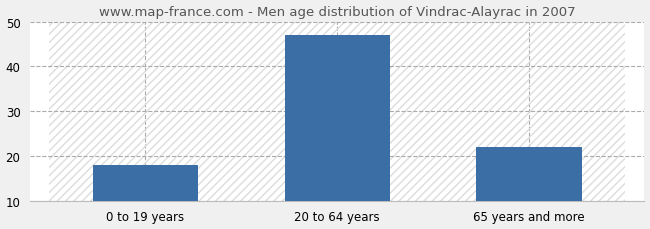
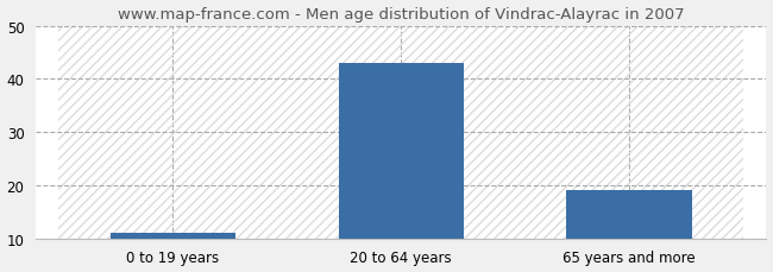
0 to 19 years: 18 -> 11
20 to 64 years: 47 -> 43
65 years and more: 22 -> 19
